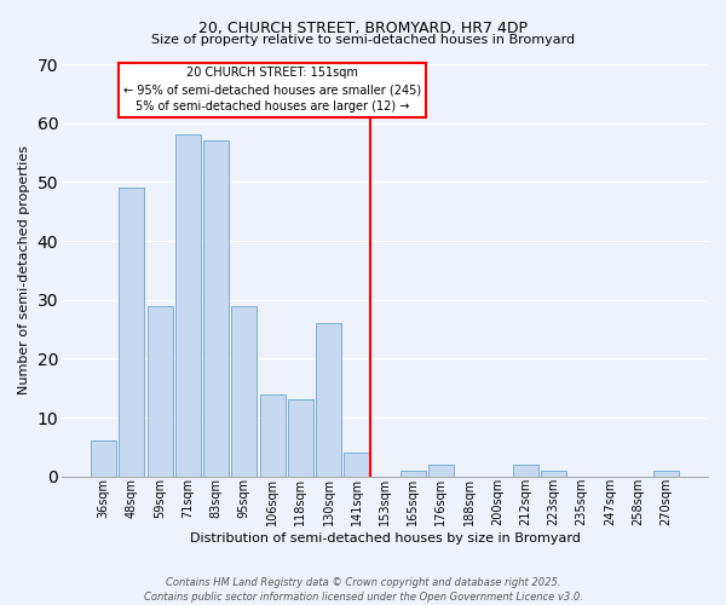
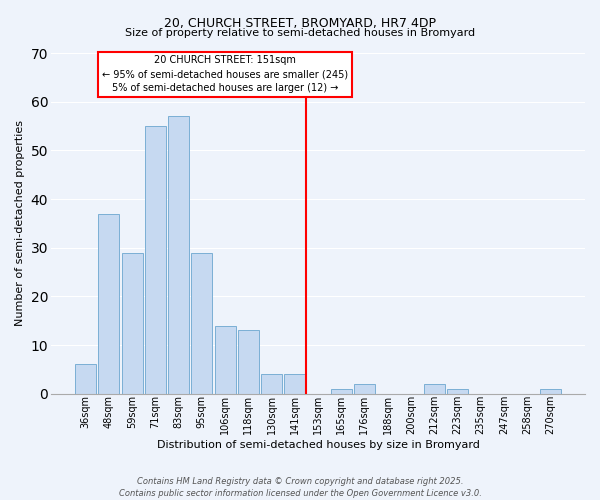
48sqm: 49 -> 37
71sqm: 58 -> 55
130sqm: 26 -> 4
